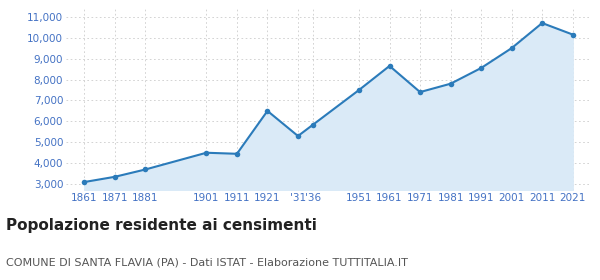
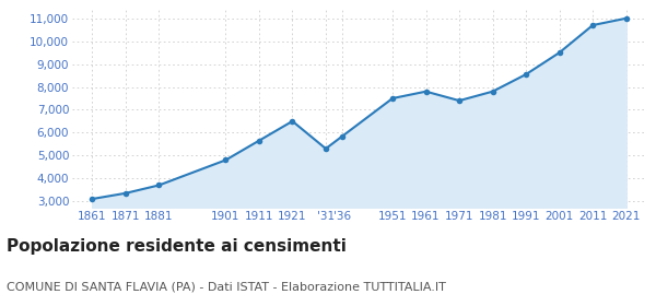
1901: 4,500 -> 4,800
1911: 4,450 -> 5,650
1961: 8,650 -> 7,800
2021: 10,150 -> 11,000
